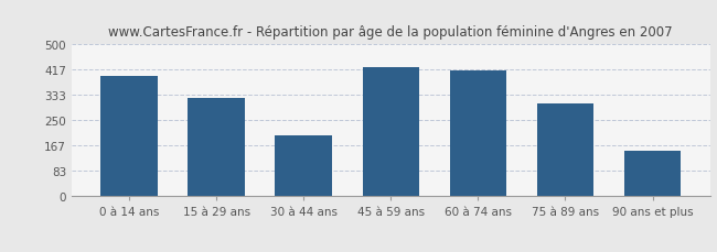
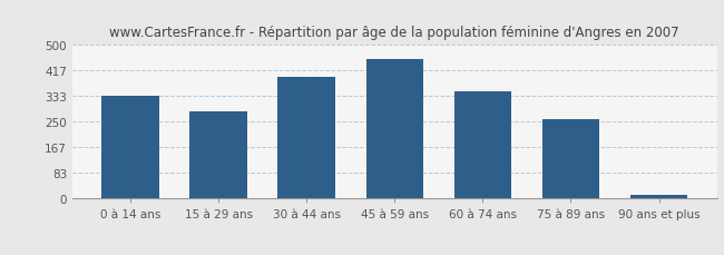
0 à 14 ans: 395 -> 336
15 à 29 ans: 325 -> 285
30 à 44 ans: 200 -> 397
45 à 59 ans: 425 -> 455
60 à 74 ans: 415 -> 350
75 à 89 ans: 305 -> 258
90 ans et plus: 150 -> 14
